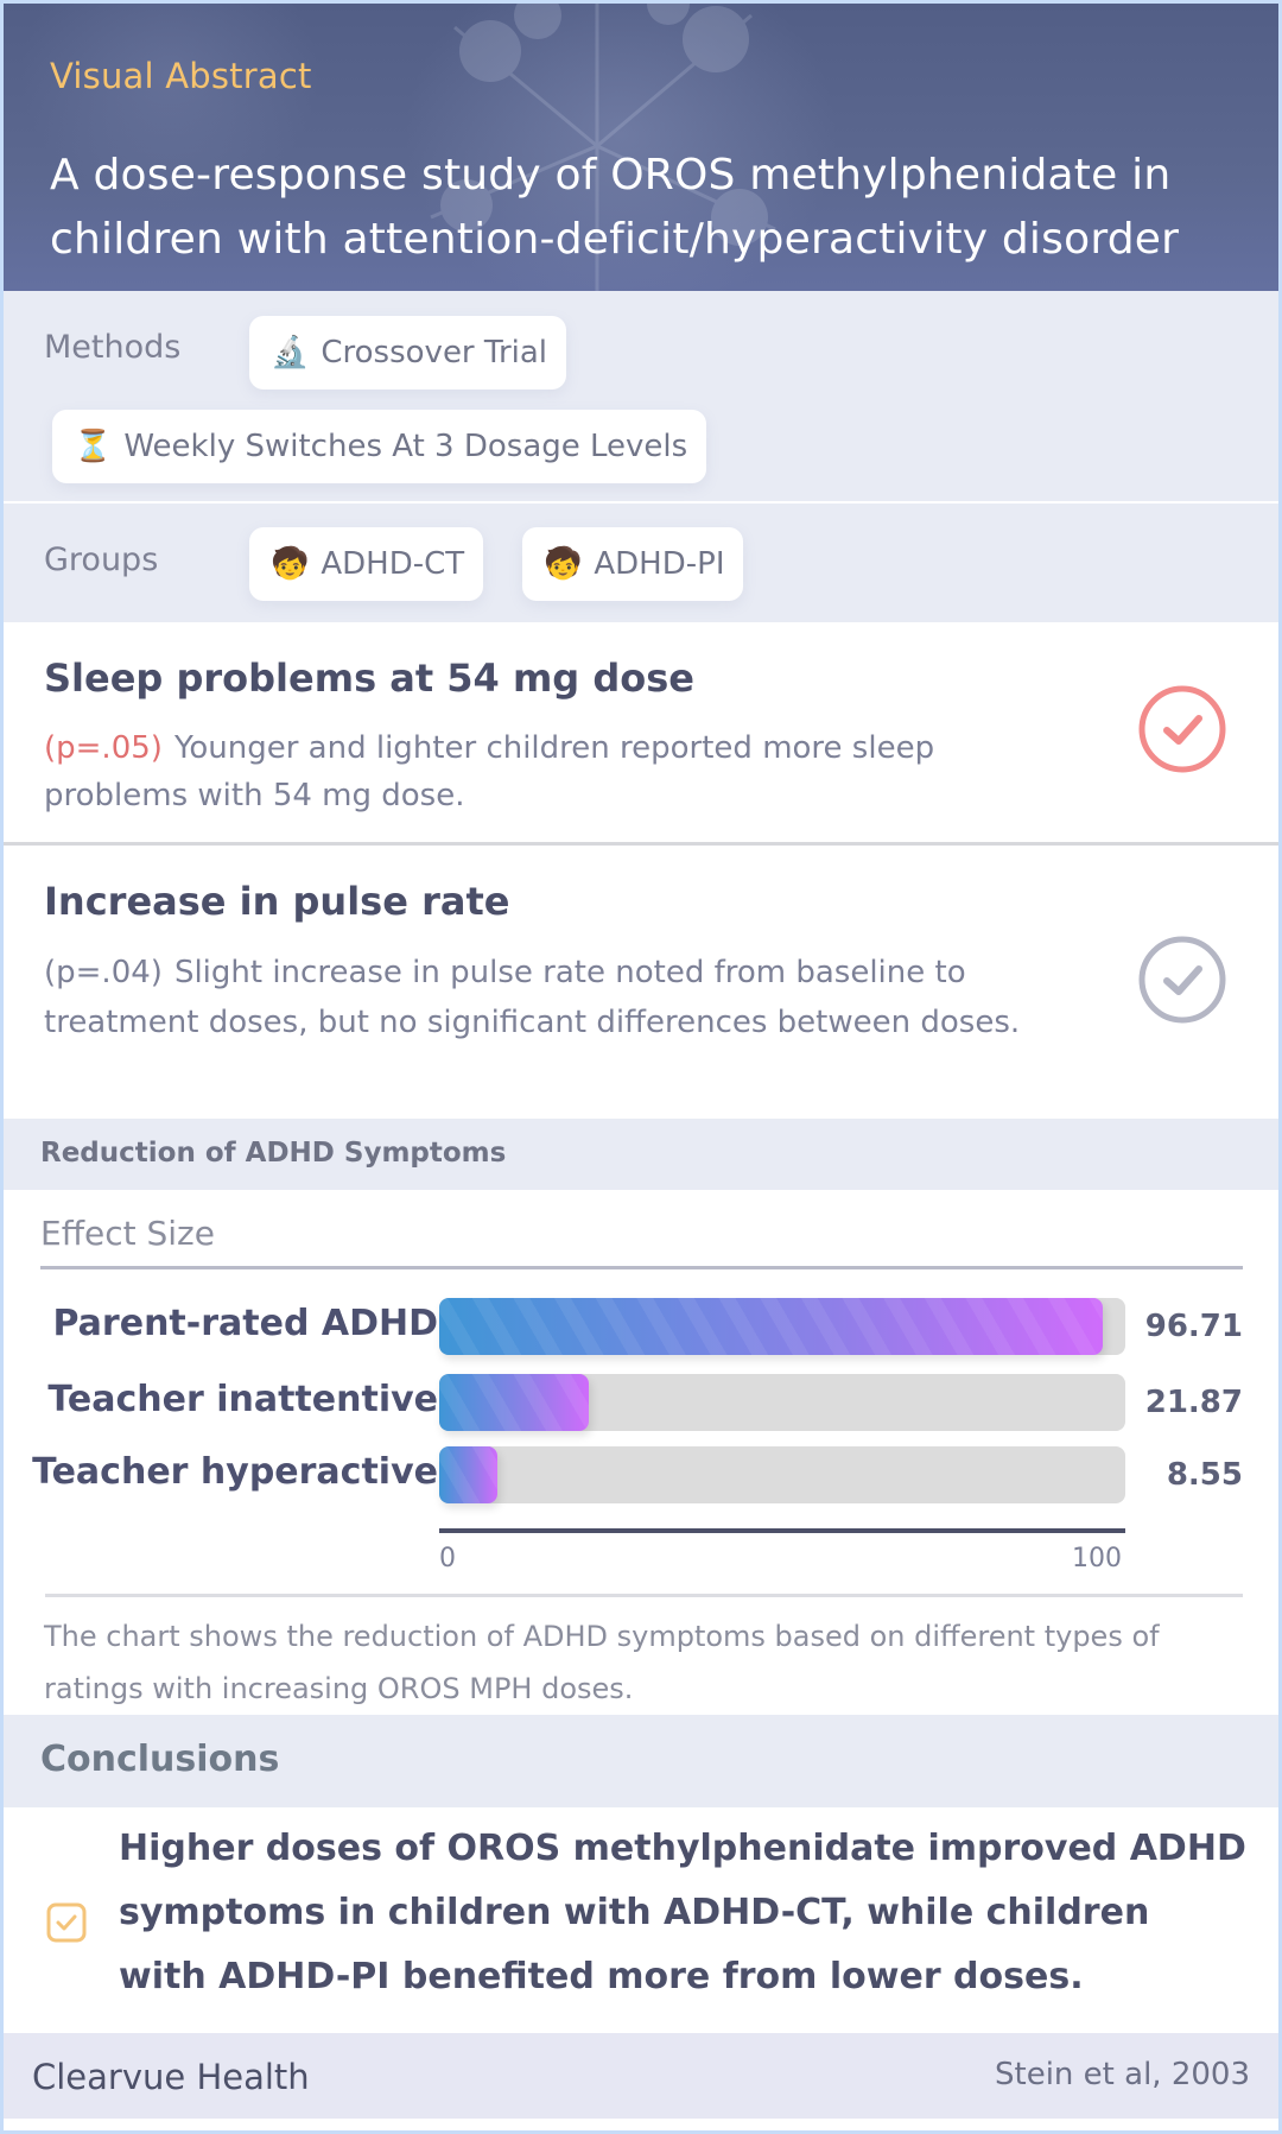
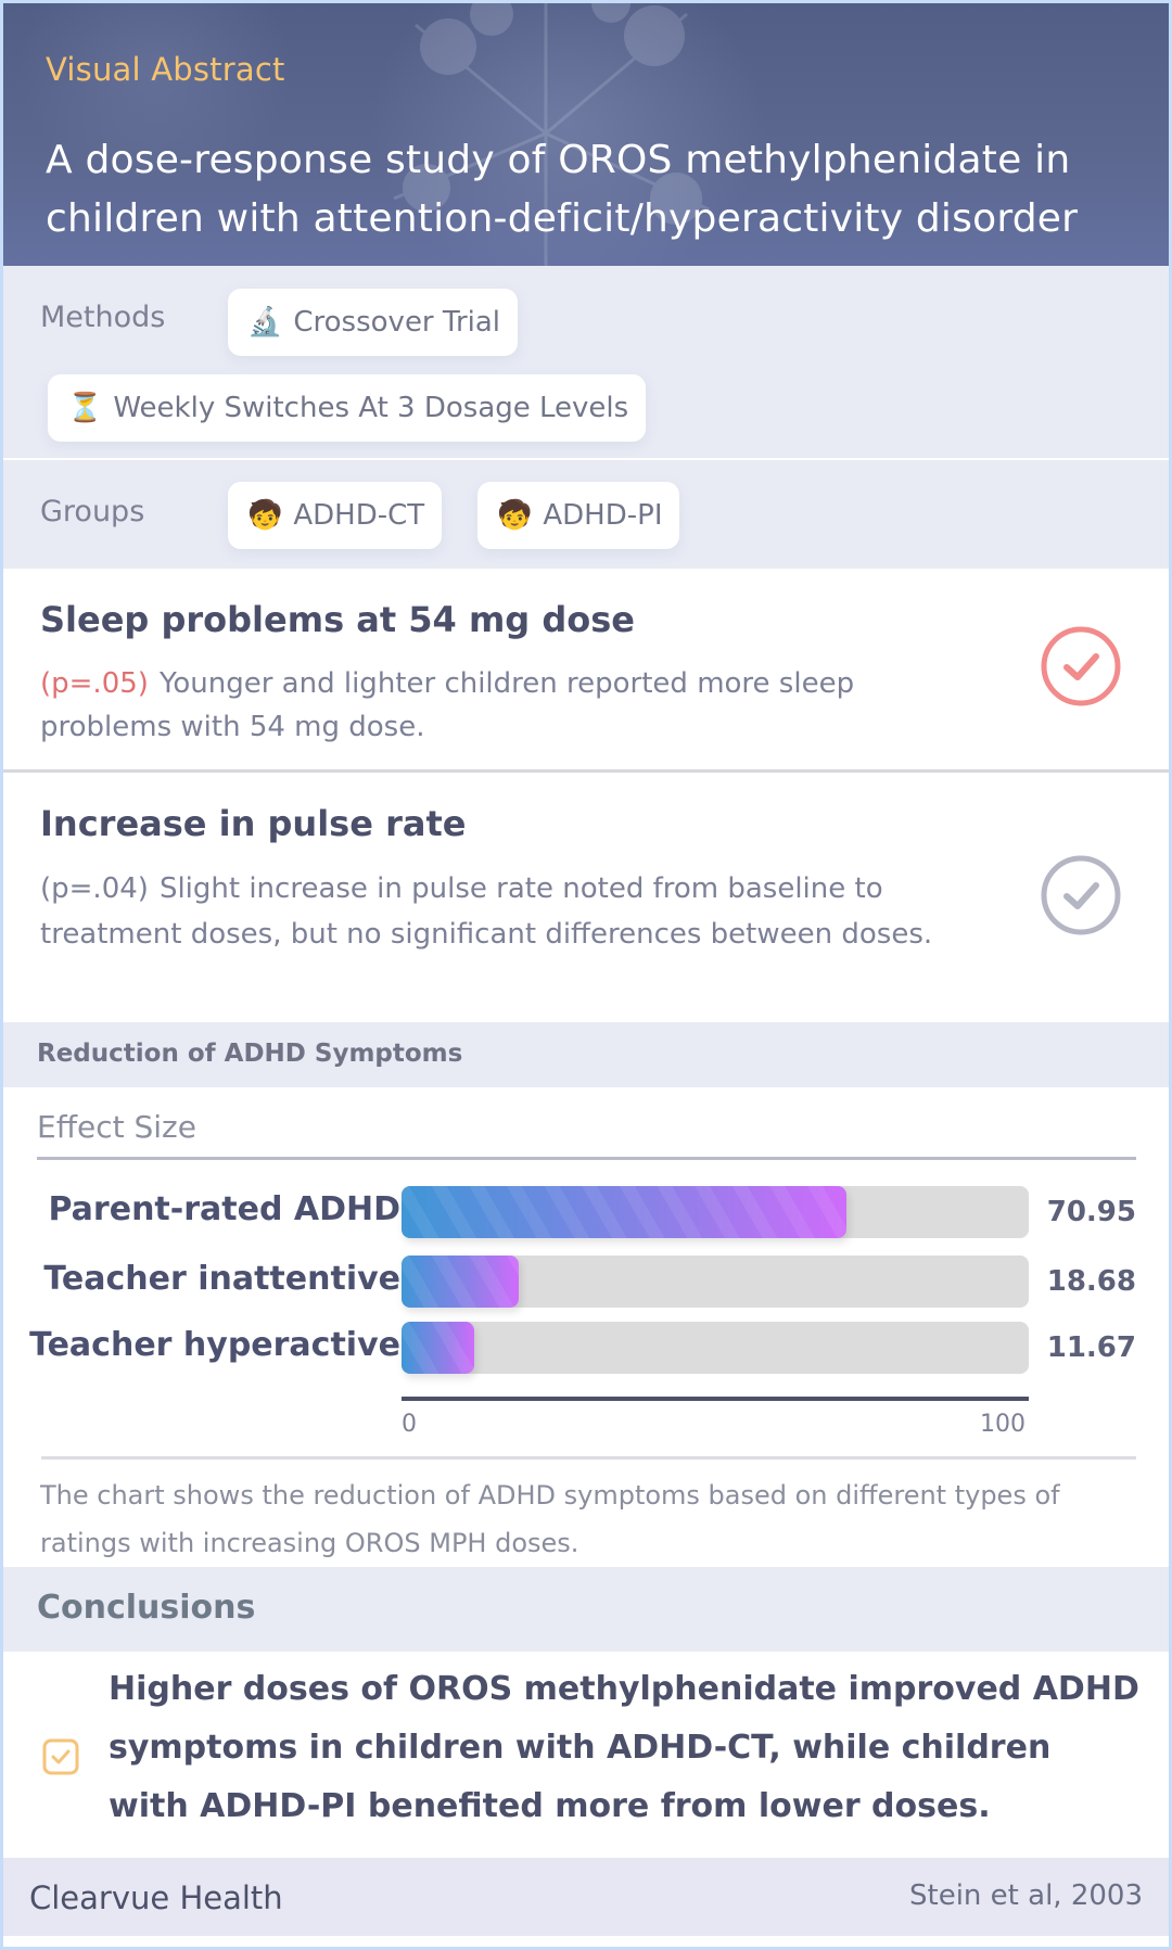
Parent-rated ADHD: 96.71 -> 70.95
Teacher inattentive: 21.87 -> 18.68
Teacher hyperactive: 8.55 -> 11.67
